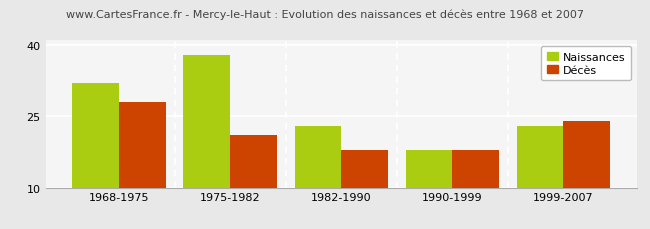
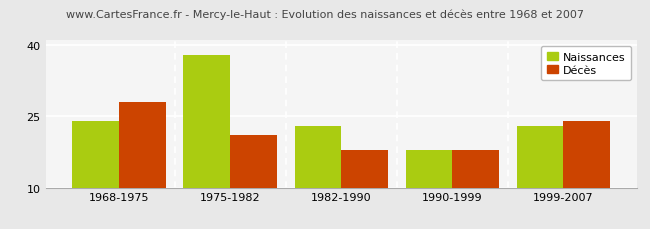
Naissances/1968-1975: 32 -> 24
